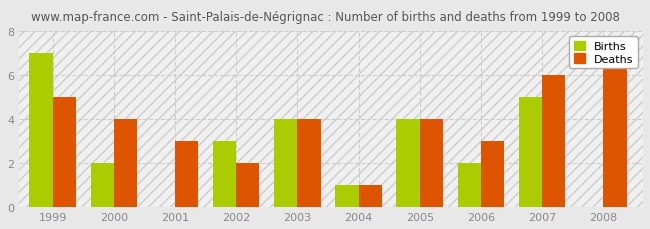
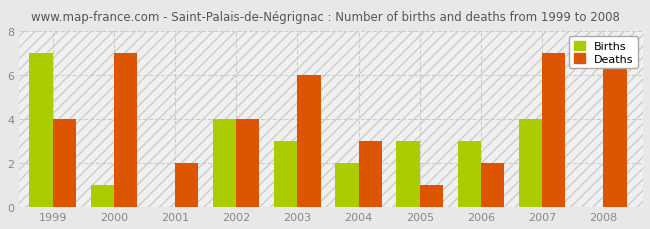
Deaths/1999: 5 -> 4
Births/2000: 2 -> 1
Deaths/2000: 4 -> 7
Deaths/2001: 3 -> 2
Births/2002: 3 -> 4
Deaths/2002: 2 -> 4
Births/2003: 4 -> 3
Deaths/2003: 4 -> 6
Births/2004: 1 -> 2
Deaths/2004: 1 -> 3
Births/2005: 4 -> 3
Deaths/2005: 4 -> 1
Births/2006: 2 -> 3
Deaths/2006: 3 -> 2
Births/2007: 5 -> 4
Deaths/2007: 6 -> 7
